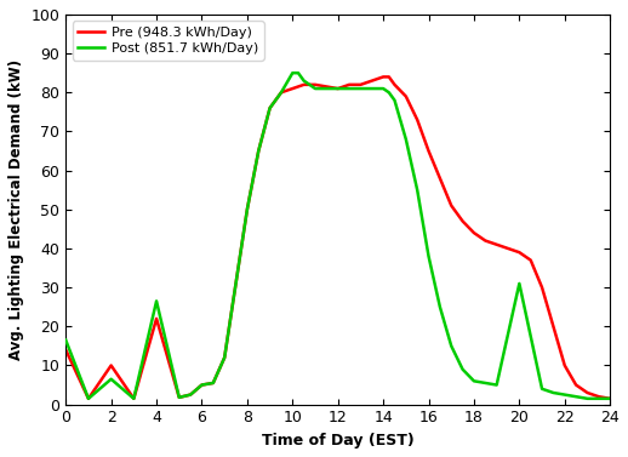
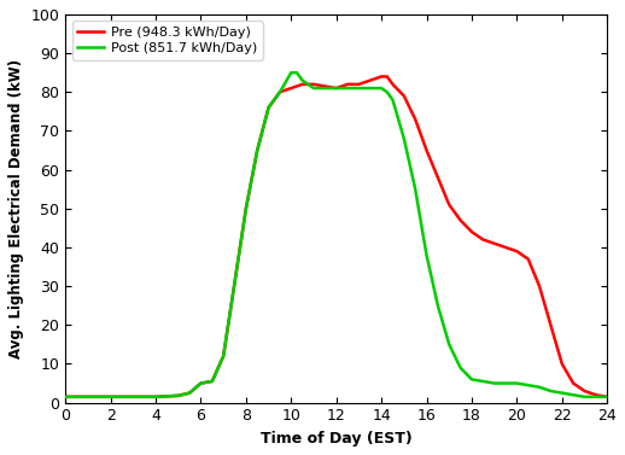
Pre (948.3 kWh/Day)/0: 14.0 -> 1.5
Post (851.7 kWh/Day)/0: 16.5 -> 1.5
Pre (948.3 kWh/Day)/2: 10.0 -> 1.5
Post (851.7 kWh/Day)/2: 6.5 -> 1.5
Pre (948.3 kWh/Day)/4: 22.0 -> 1.5
Post (851.7 kWh/Day)/4: 26.5 -> 1.5
Post (851.7 kWh/Day)/20: 31.0 -> 5.0
